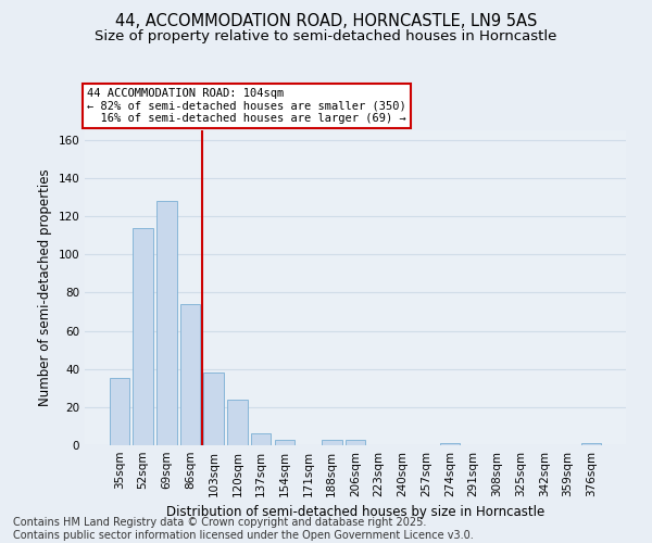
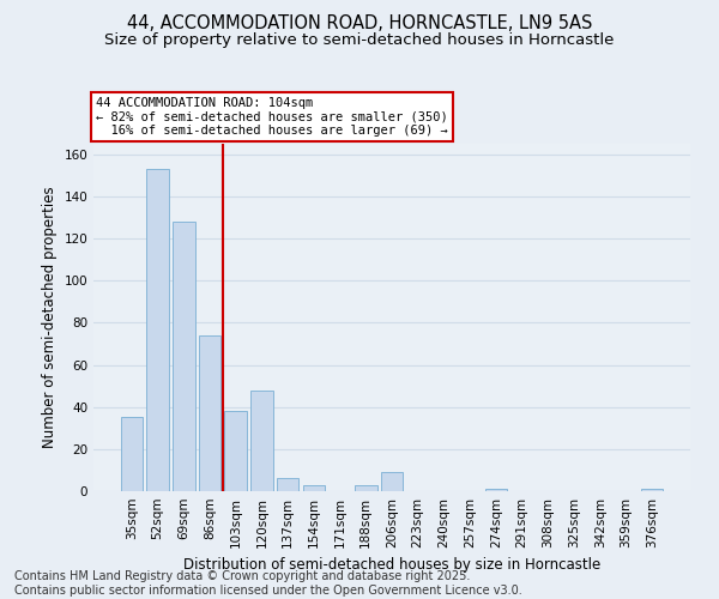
52sqm: 114 -> 153
120sqm: 24 -> 48
206sqm: 3 -> 9
